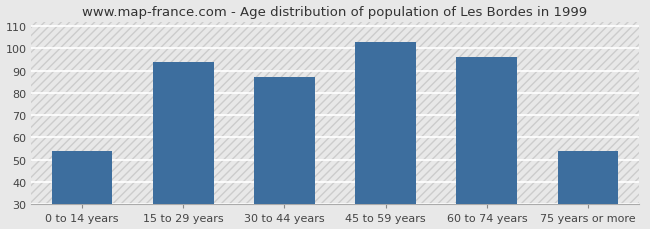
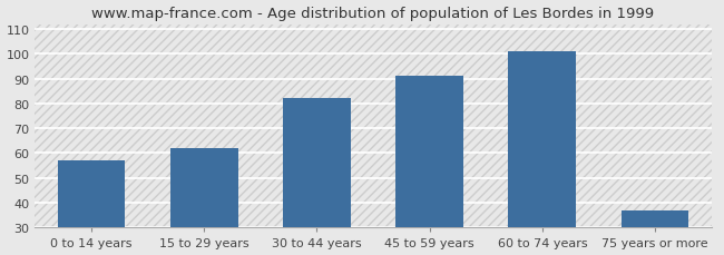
0 to 14 years: 54 -> 57
15 to 29 years: 94 -> 62
30 to 44 years: 87 -> 82
45 to 59 years: 103 -> 91
60 to 74 years: 96 -> 101
75 years or more: 54 -> 37
